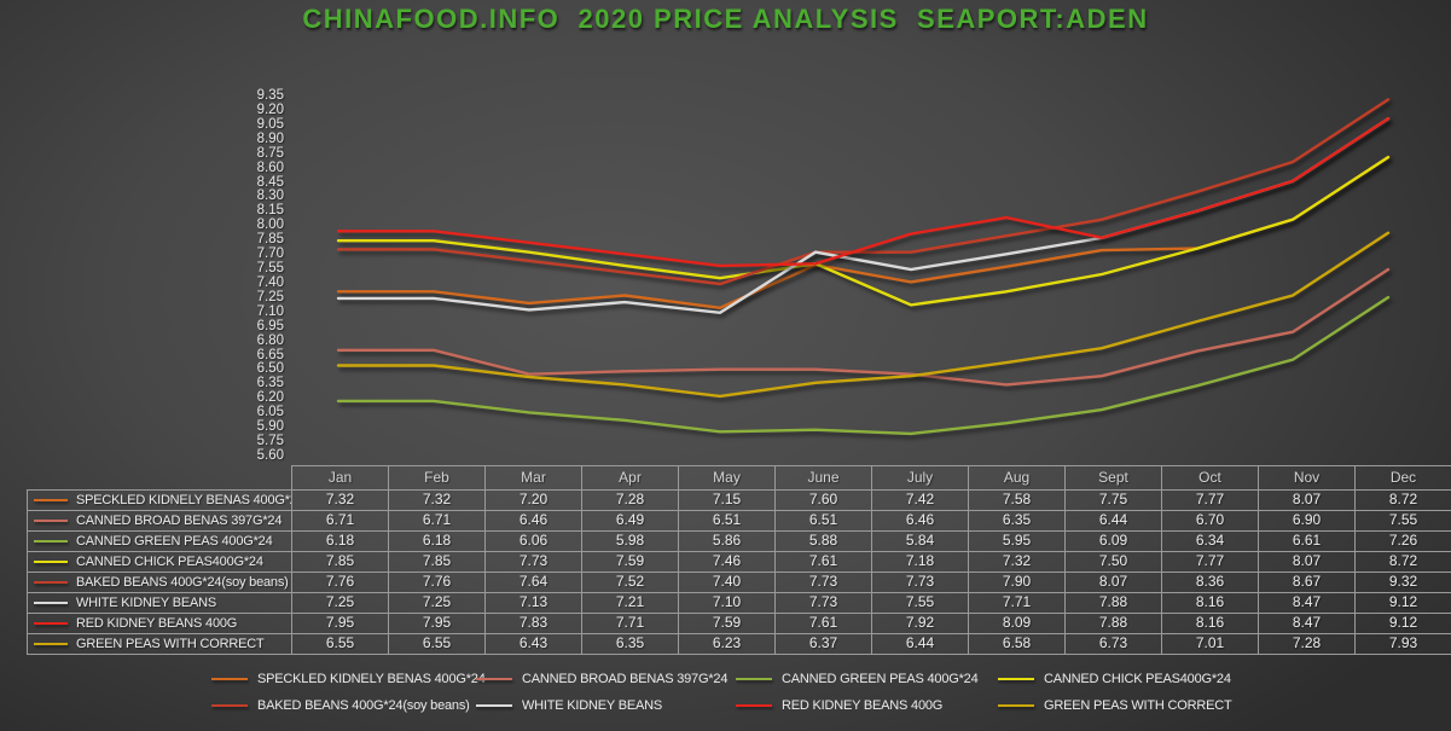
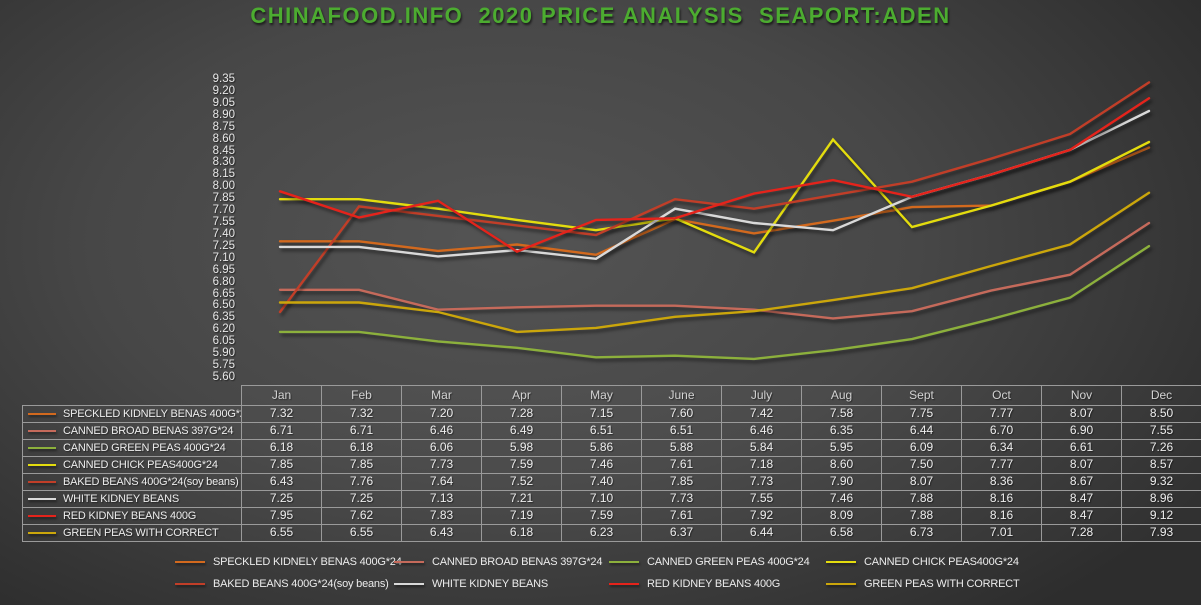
BAKED BEANS 400G*24(soy beans)/Jan: 7.76 -> 6.43
RED KIDNEY BEANS 400G/Feb: 7.95 -> 7.62
RED KIDNEY BEANS 400G/Apr: 7.71 -> 7.19
GREEN PEAS WITH CORRECT/Apr: 6.35 -> 6.18
BAKED BEANS 400G*24(soy beans)/June: 7.73 -> 7.85
CANNED CHICK PEAS400G*24/Aug: 7.32 -> 8.60
WHITE KIDNEY BEANS/Aug: 7.71 -> 7.46
SPECKLED KIDNELY BENAS 400G*24/Dec: 8.72 -> 8.50
CANNED CHICK PEAS400G*24/Dec: 8.72 -> 8.57
WHITE KIDNEY BEANS/Dec: 9.12 -> 8.96
